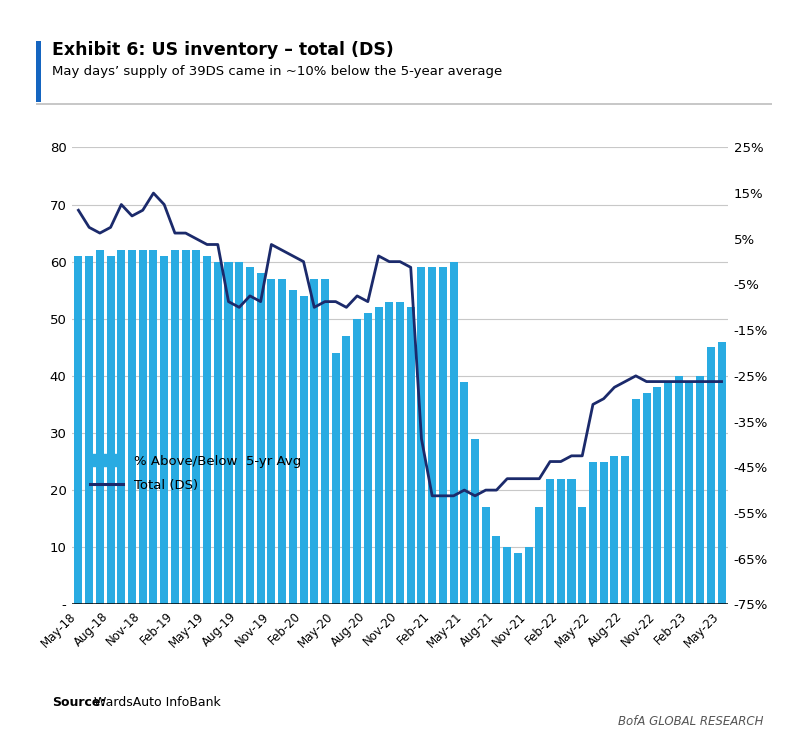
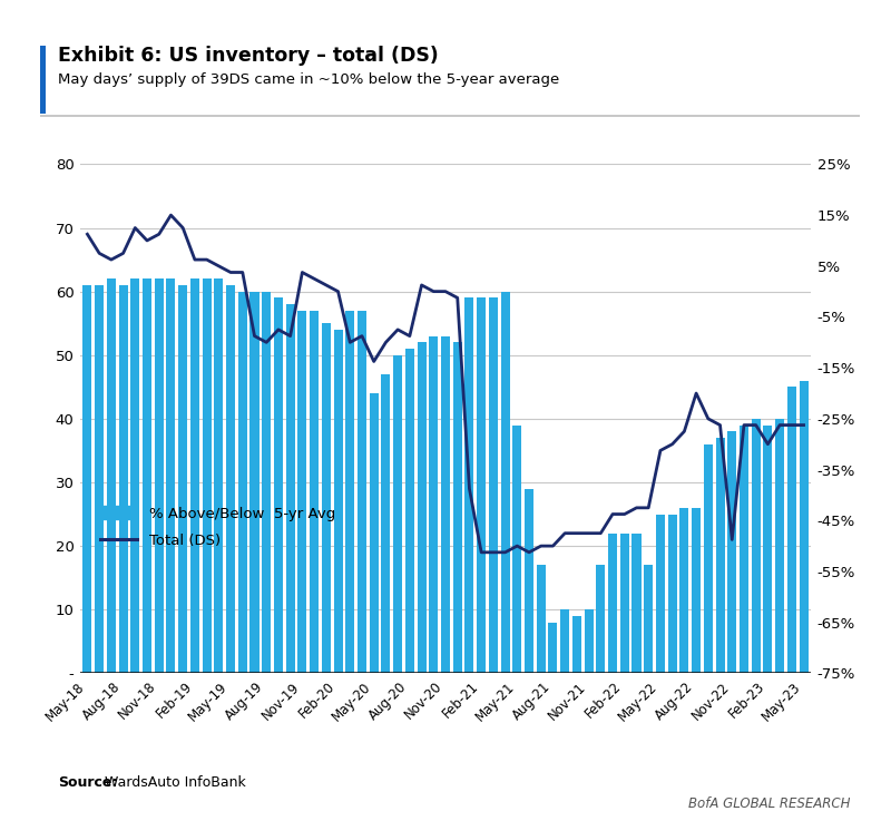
Total (DS)/May-20: 53 -> 49
% Above/Below 5-yr Avg/Aug-21: 12 -> 8
Total (DS)/Aug-22: 39 -> 44
Total (DS)/Nov-22: 39 -> 21
Total (DS)/Feb-23: 39 -> 36
